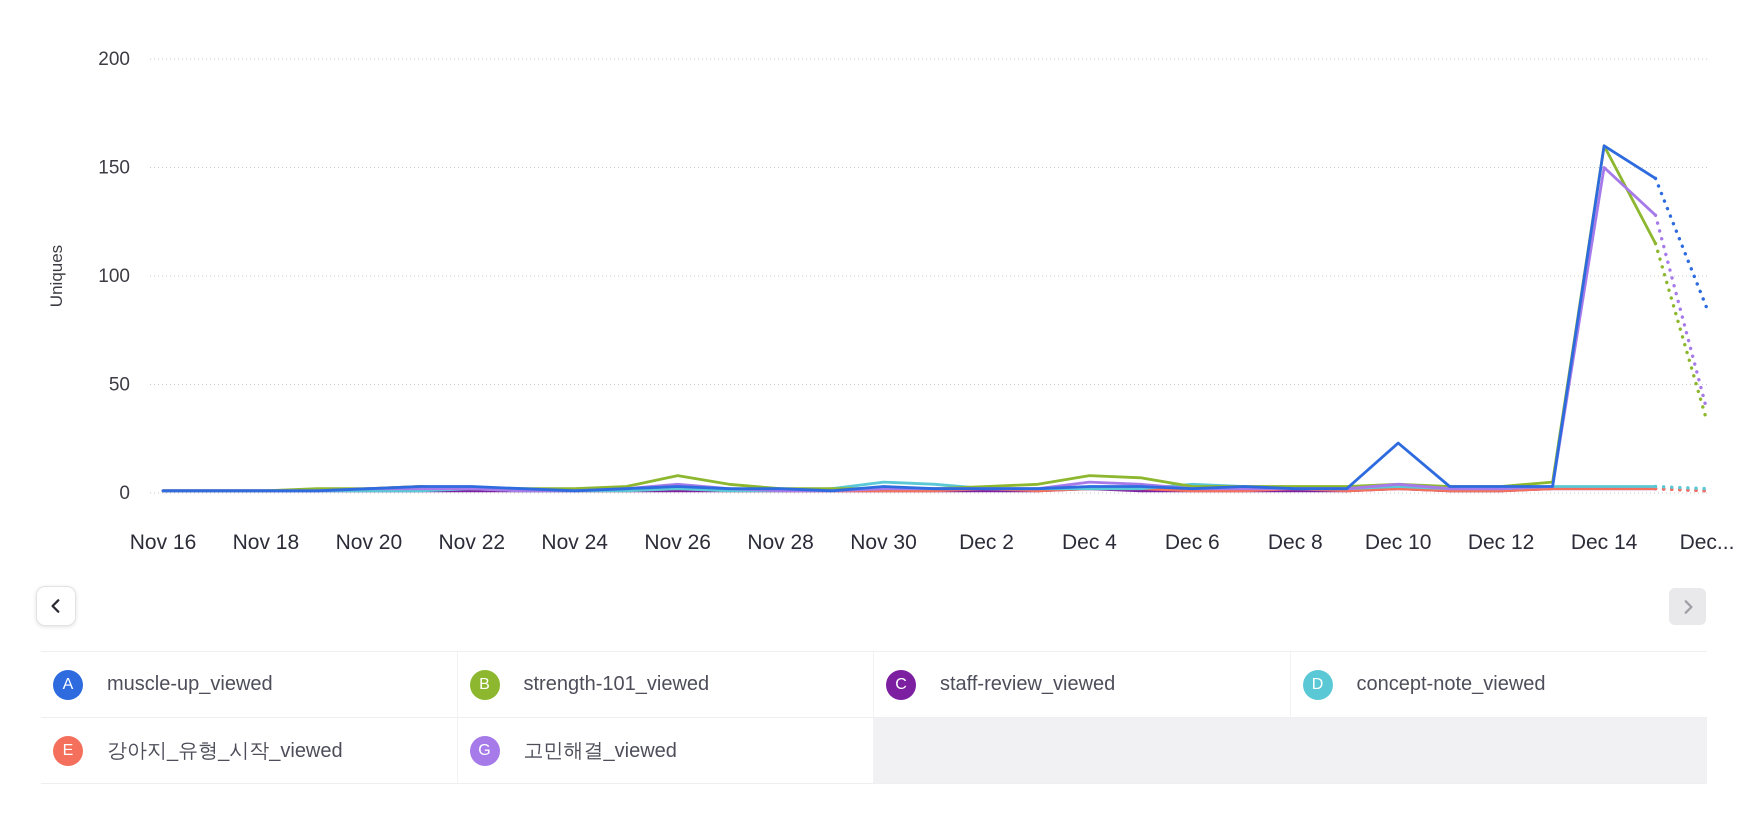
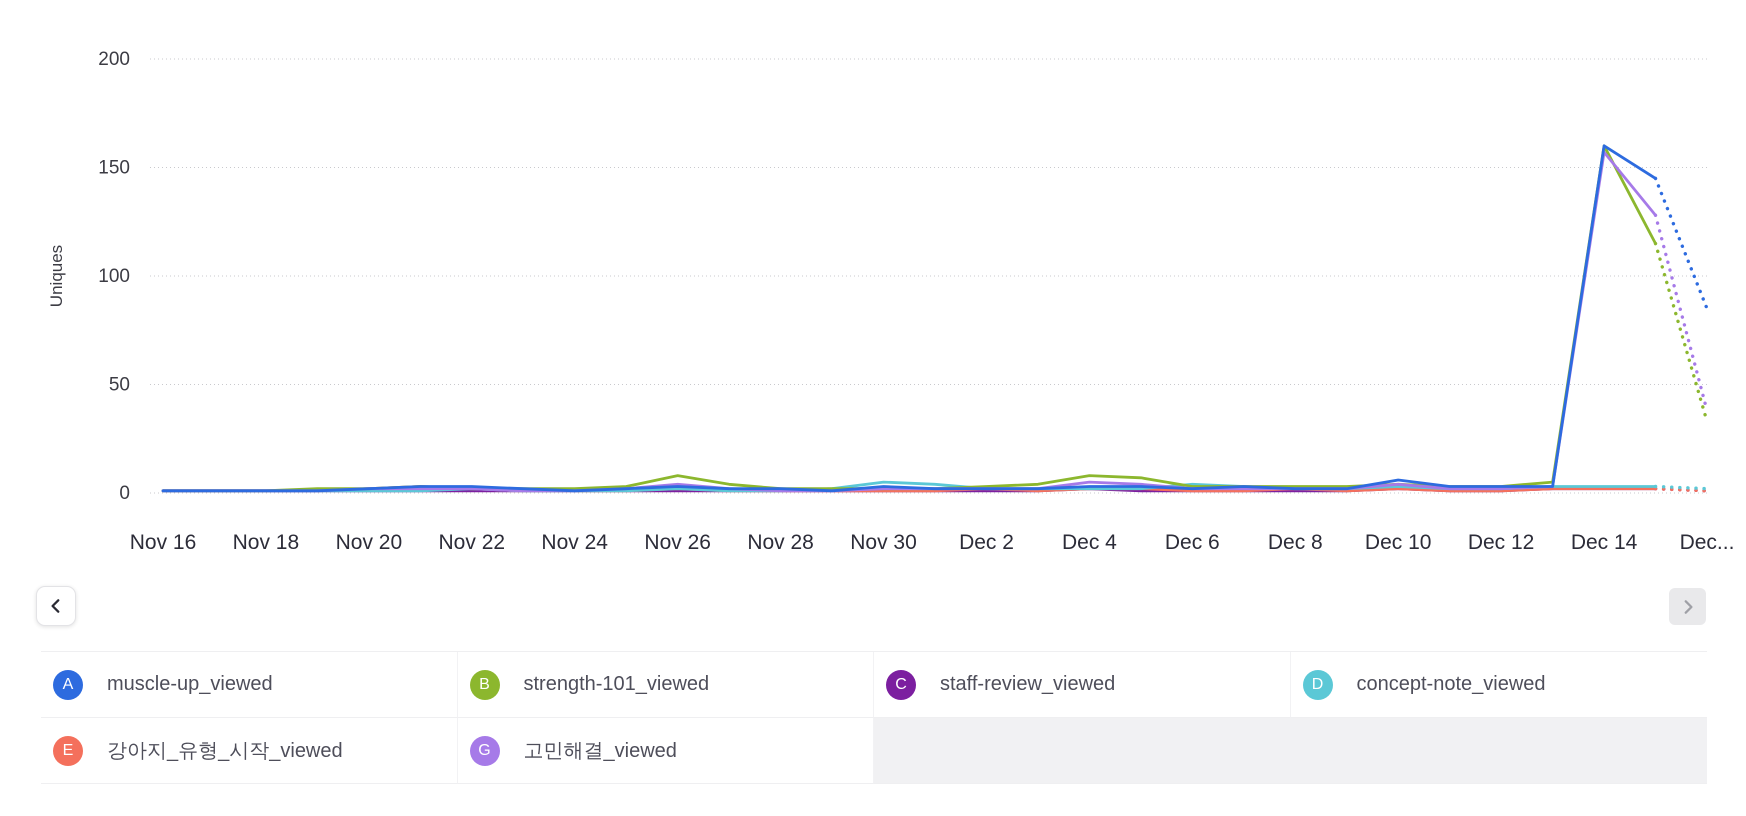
muscle-up_viewed/Dec 10: 23 -> 6
고민해결_viewed/Dec 14: 150 -> 157
